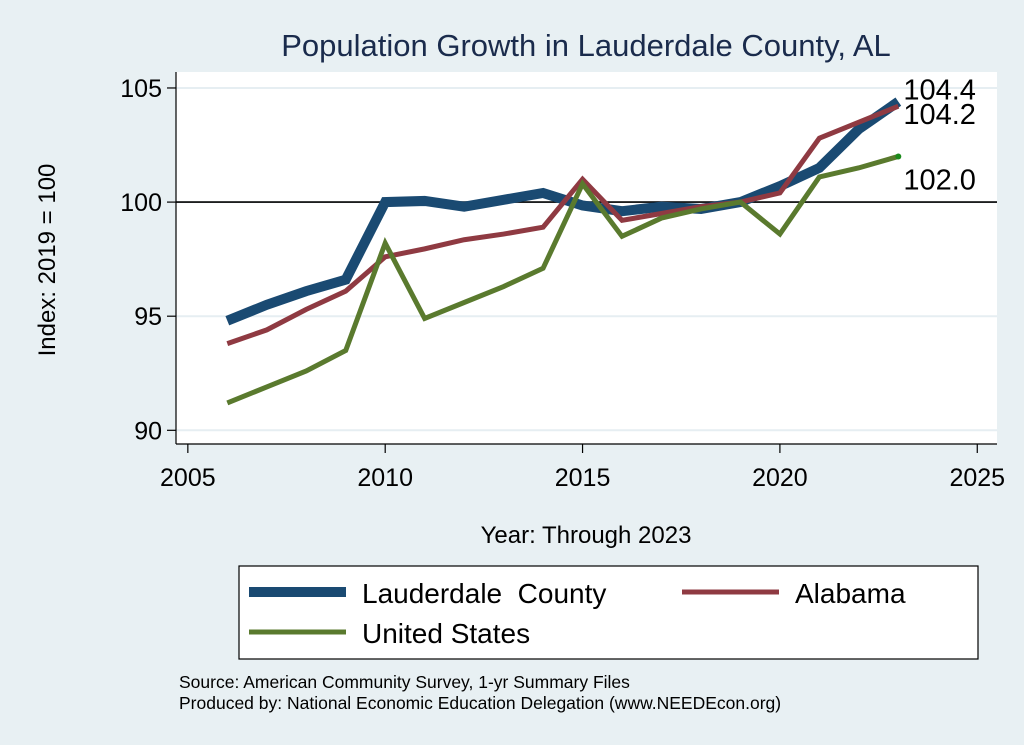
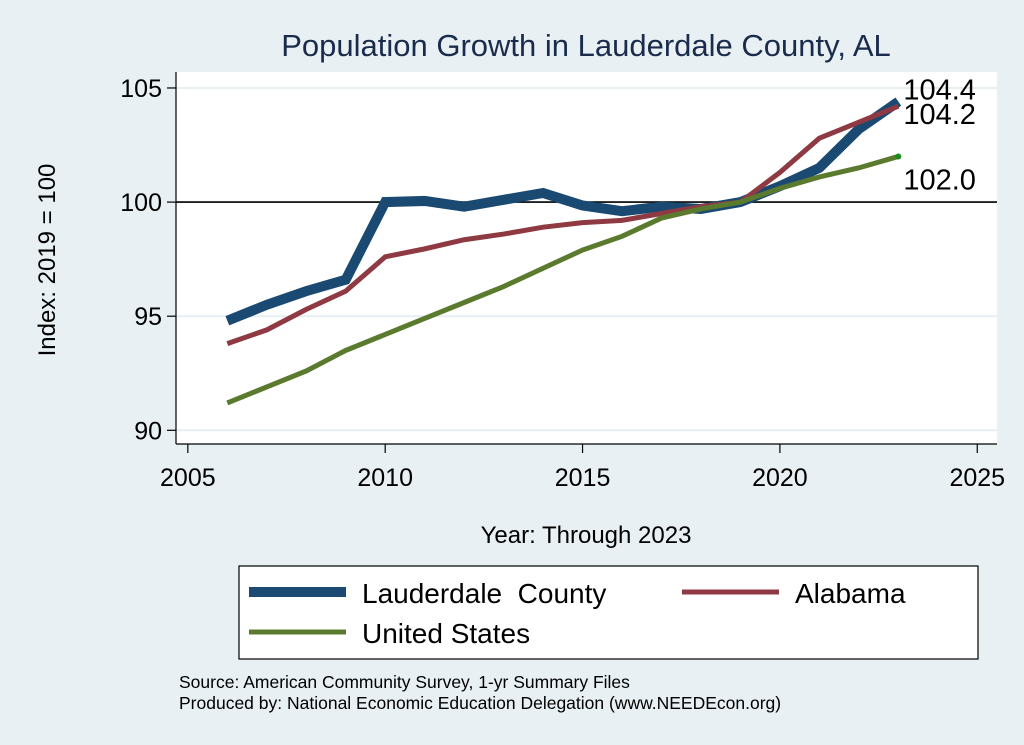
United States/2010: 98.2 -> 94.2
Alabama/2015: 101.0 -> 99.1
United States/2015: 100.8 -> 97.9
Alabama/2020: 100.4 -> 101.3
United States/2020: 98.6 -> 100.6
